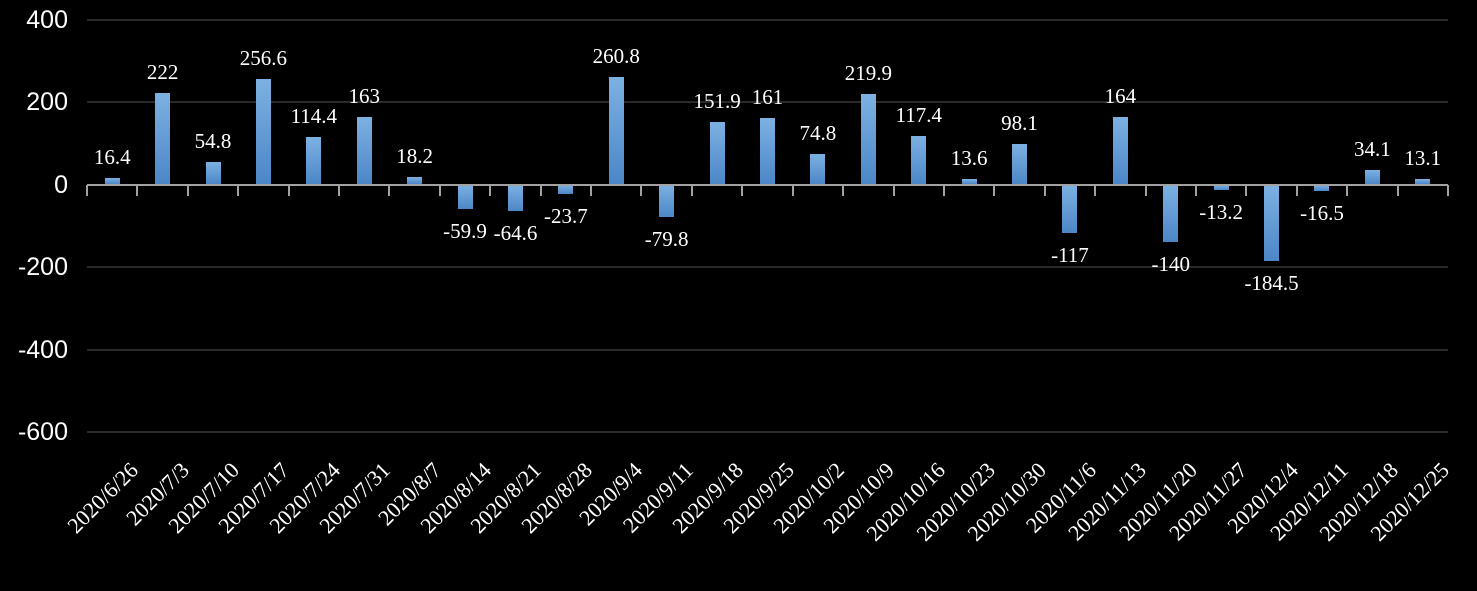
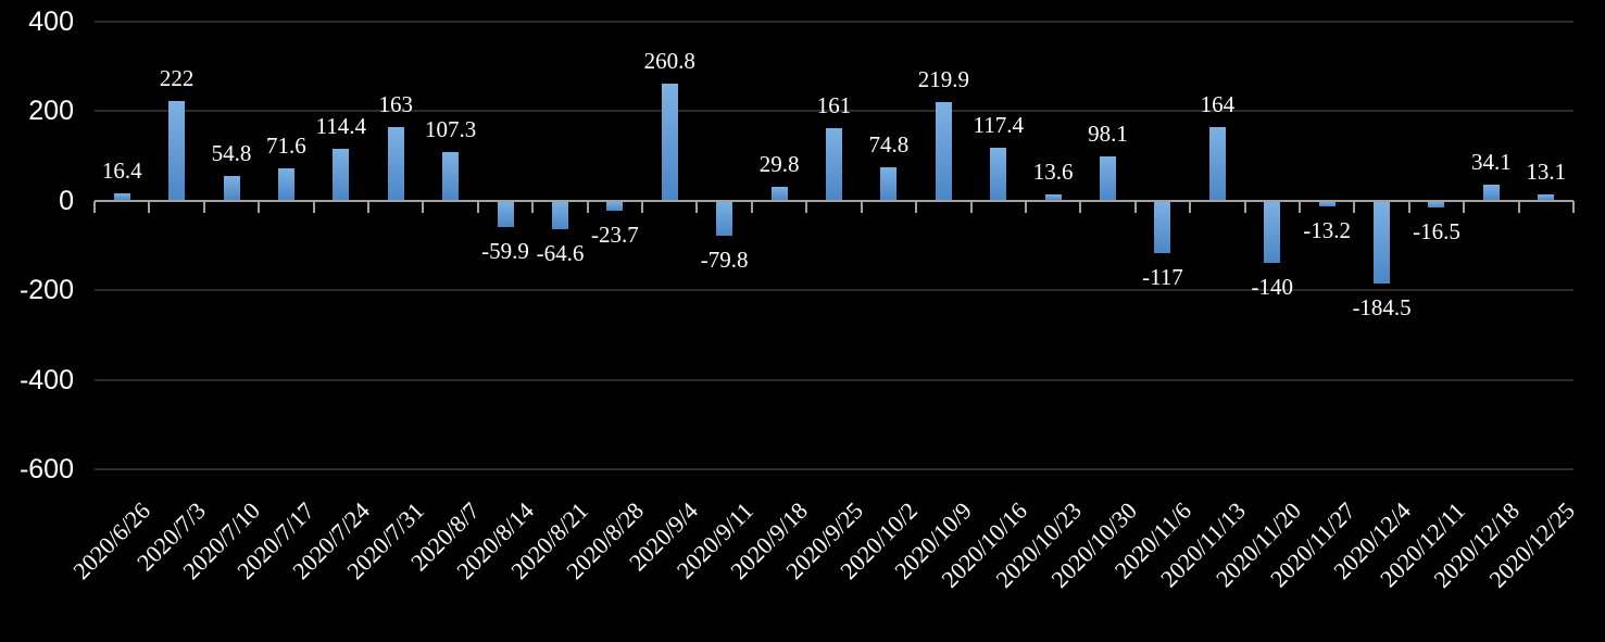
2020/7/17: 256.6 -> 71.6
2020/8/7: 18.2 -> 107.3
2020/9/18: 151.9 -> 29.8
